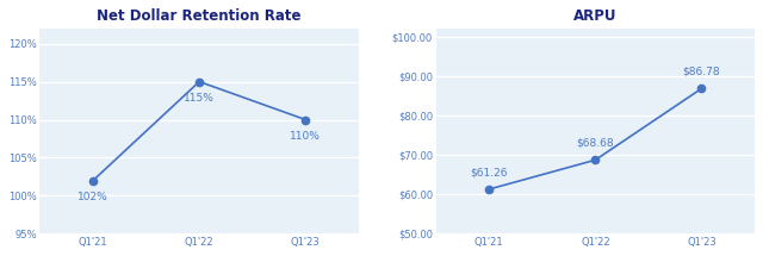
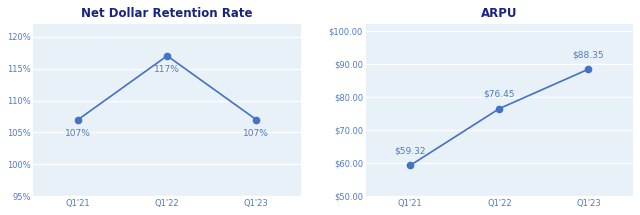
Net Dollar Retention Rate/Q1'21: 102% -> 107%
Net Dollar Retention Rate/Q1'22: 115% -> 117%
Net Dollar Retention Rate/Q1'23: 110% -> 107%
ARPU/Q1'21: $61.26 -> $59.32
ARPU/Q1'22: $68.68 -> $76.45
ARPU/Q1'23: $86.78 -> $88.35
